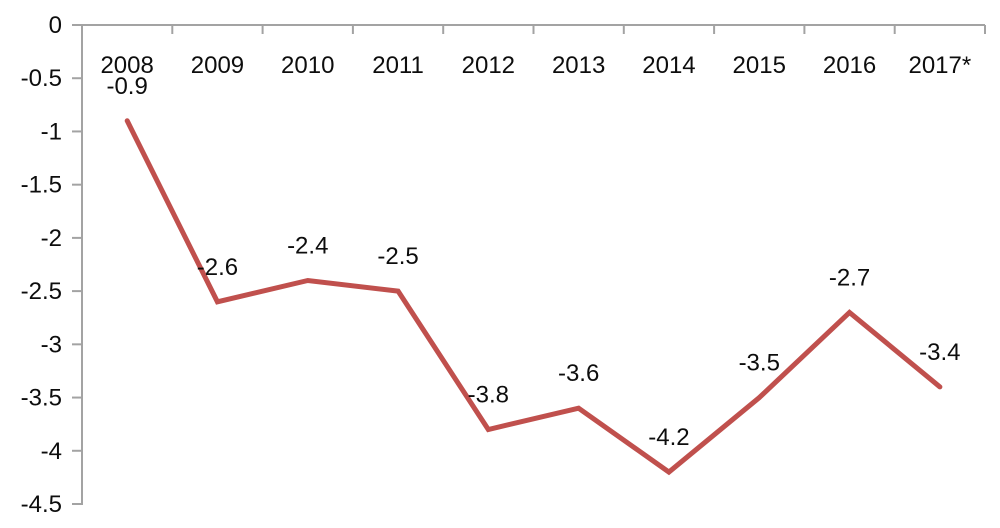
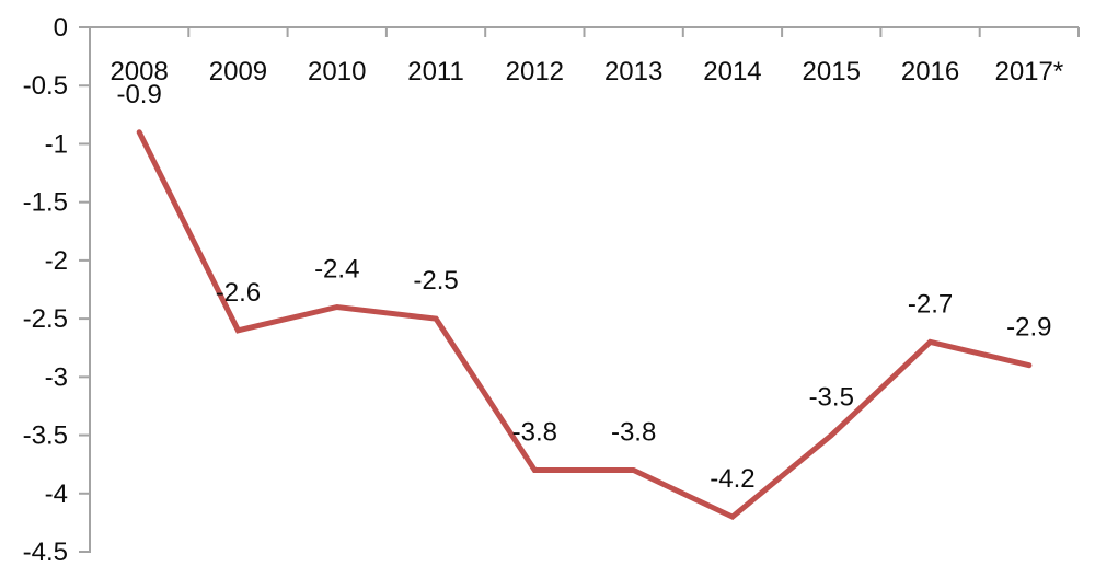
2013: -3.6 -> -3.8
2017*: -3.4 -> -2.9
